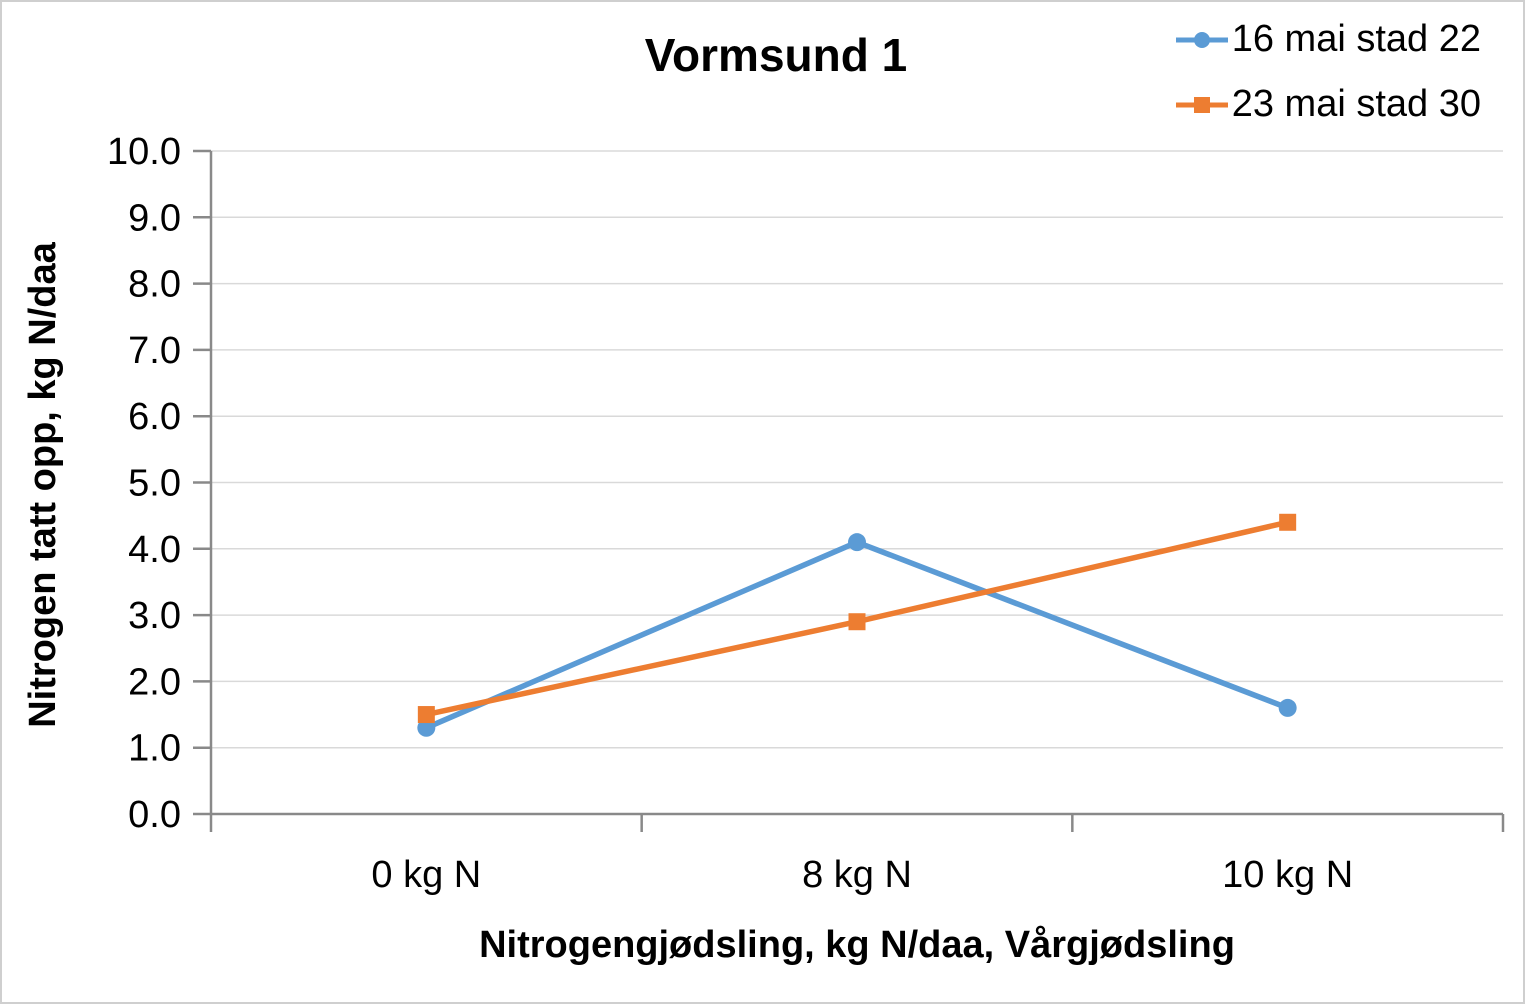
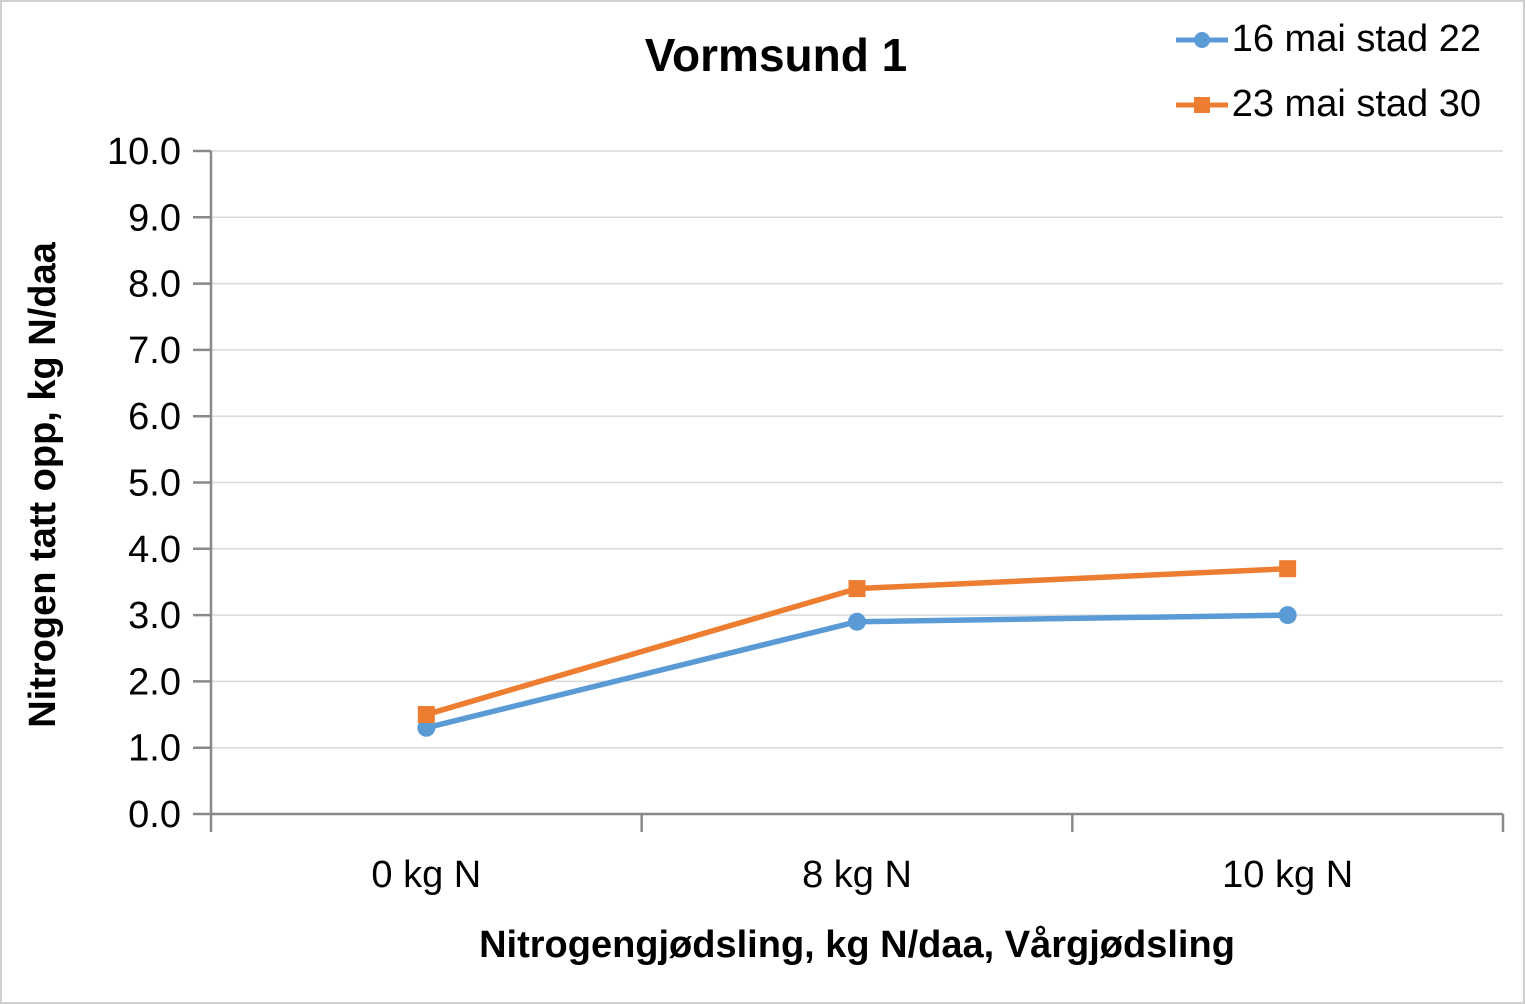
16 mai stad 22/8 kg N: 4.1 -> 2.9
23 mai stad 30/8 kg N: 2.9 -> 3.4
16 mai stad 22/10 kg N: 1.6 -> 3.0
23 mai stad 30/10 kg N: 4.4 -> 3.7
